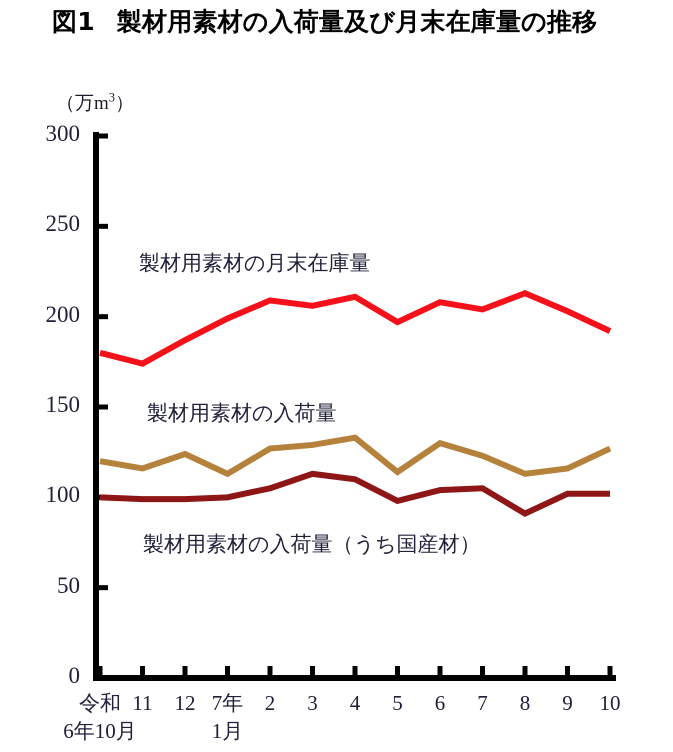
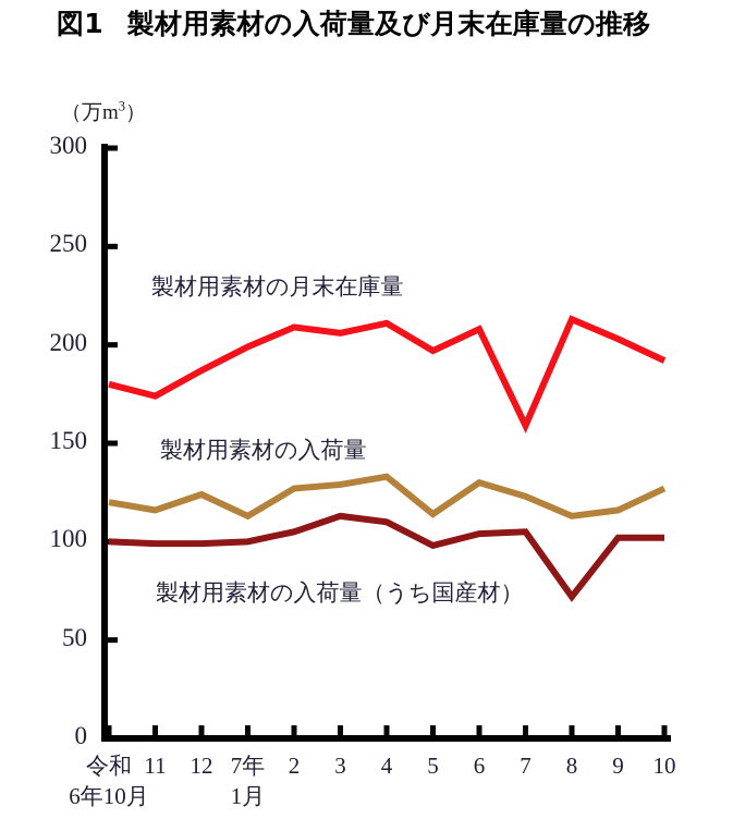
製材用素材の月末在庫量/7: 204 -> 159
製材用素材の入荷量（うち国産材）/8: 91 -> 72
